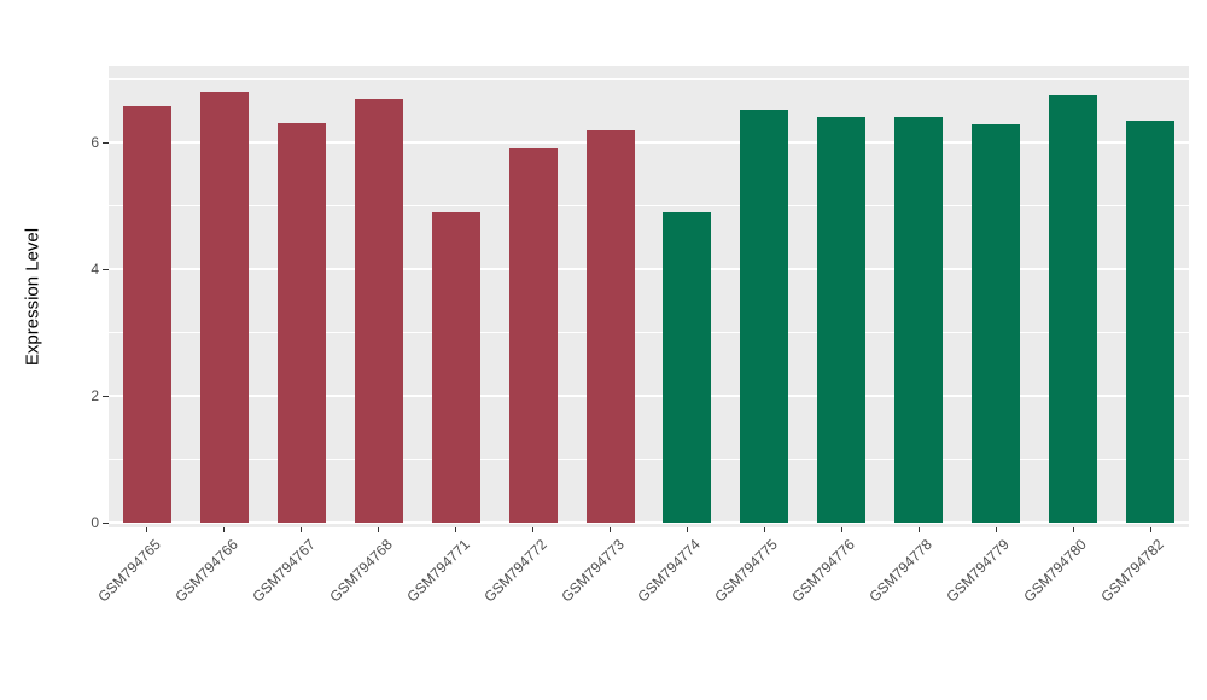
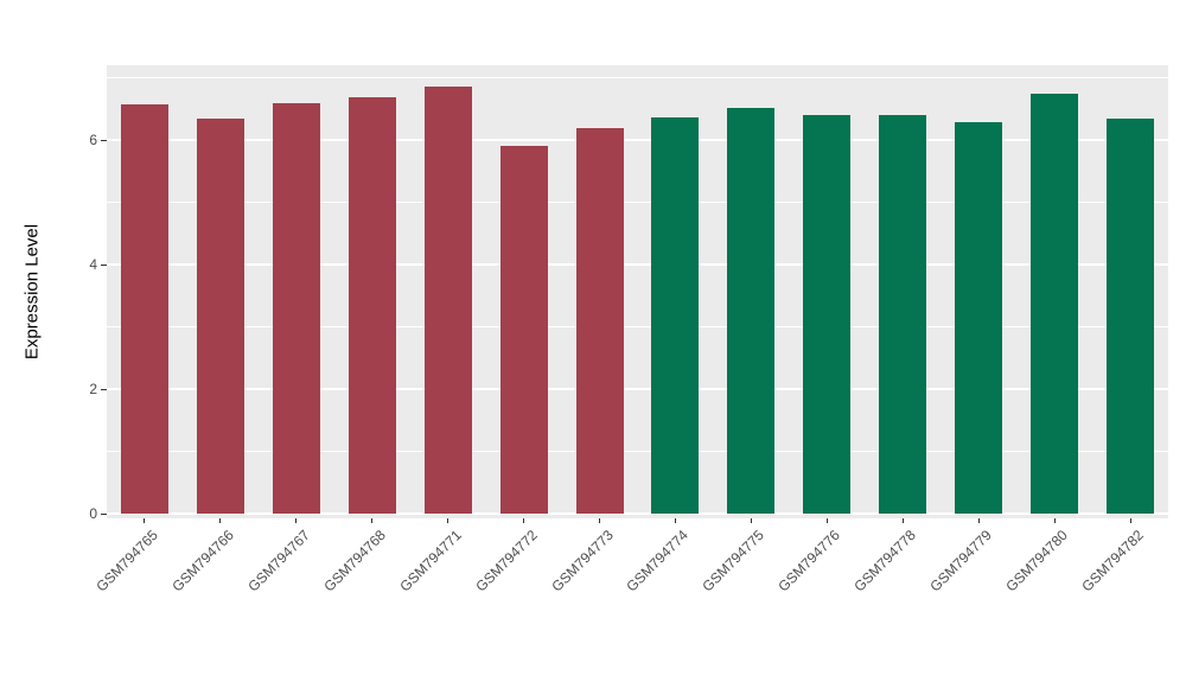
GSM794766: 6.8 -> 6.3
GSM794767: 6.3 -> 6.6
GSM794771: 4.9 -> 6.9
GSM794774: 4.9 -> 6.4
